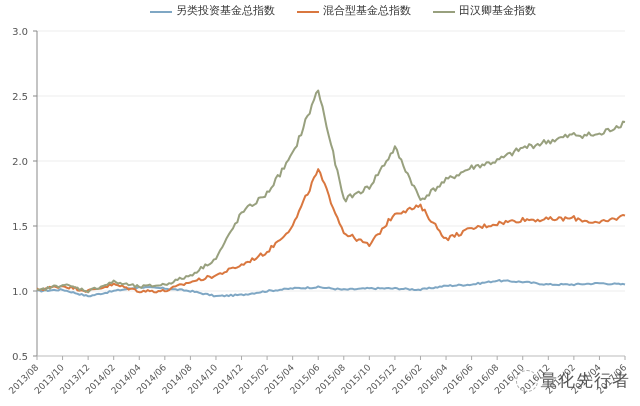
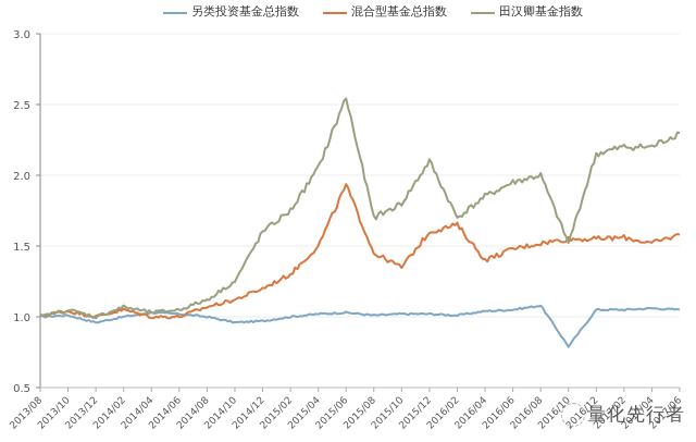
另类投资基金总指数/2016/10: 1.07 -> 0.79
田汉卿基金指数/2016/10: 2.10 -> 1.52
